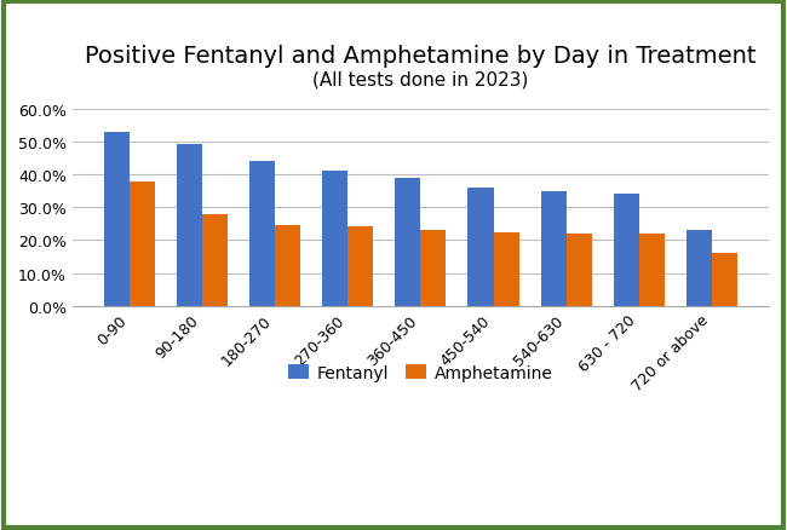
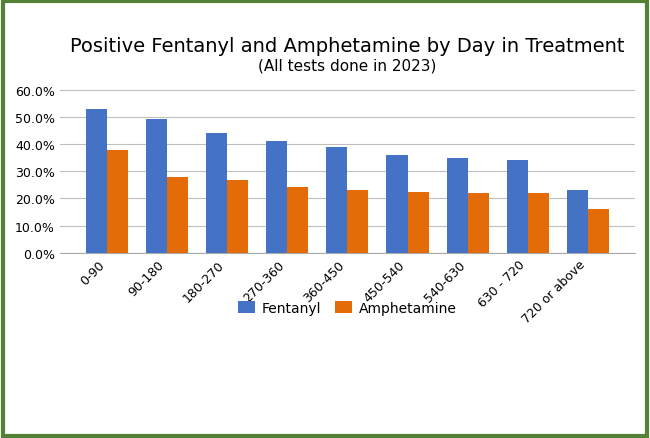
Amphetamine/180-270: 24.5% -> 26.7%
